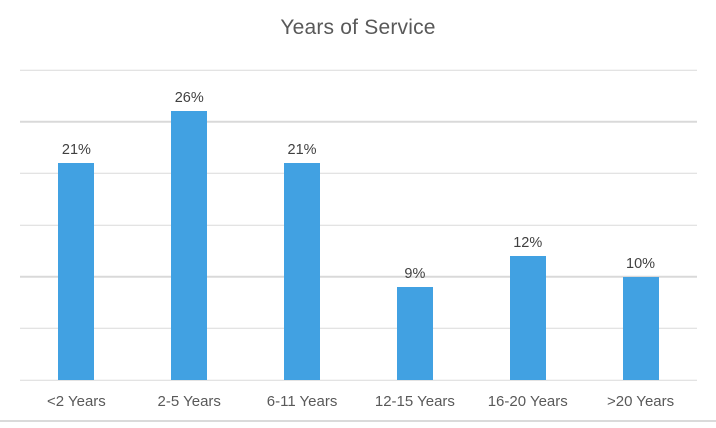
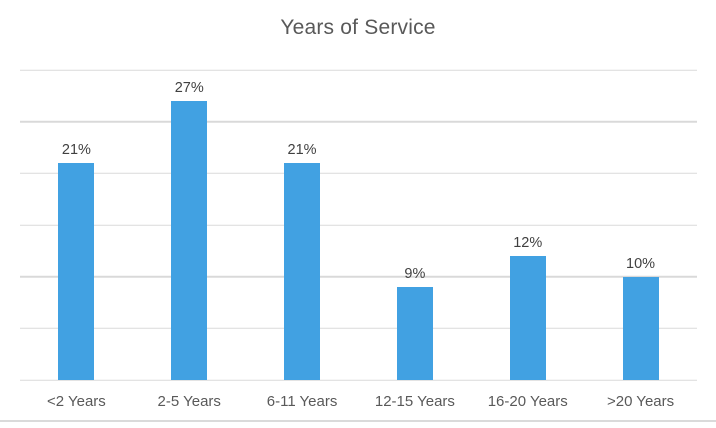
2-5 Years: 26% -> 27%
